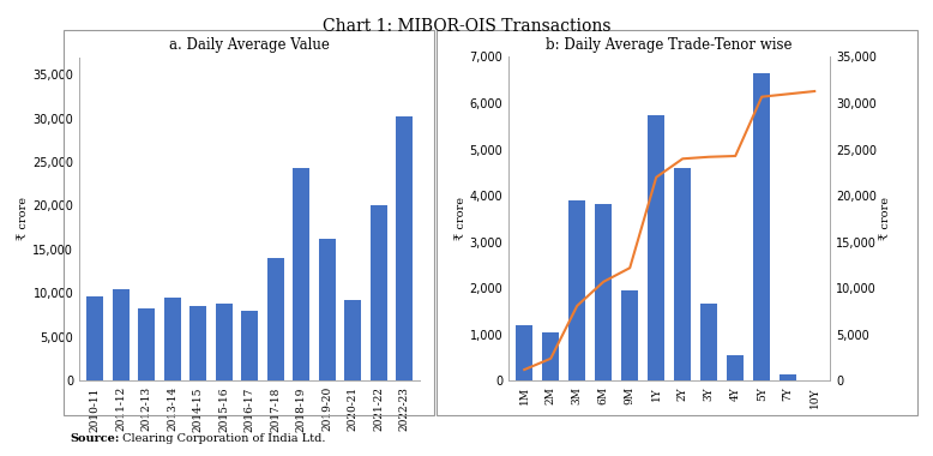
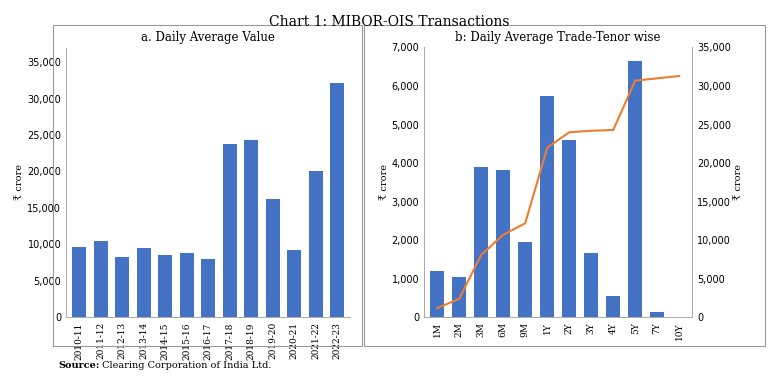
a. Daily Average Value/2017-18: 14,000 -> 23,800
a. Daily Average Value/2022-23: 30,200 -> 32,200
